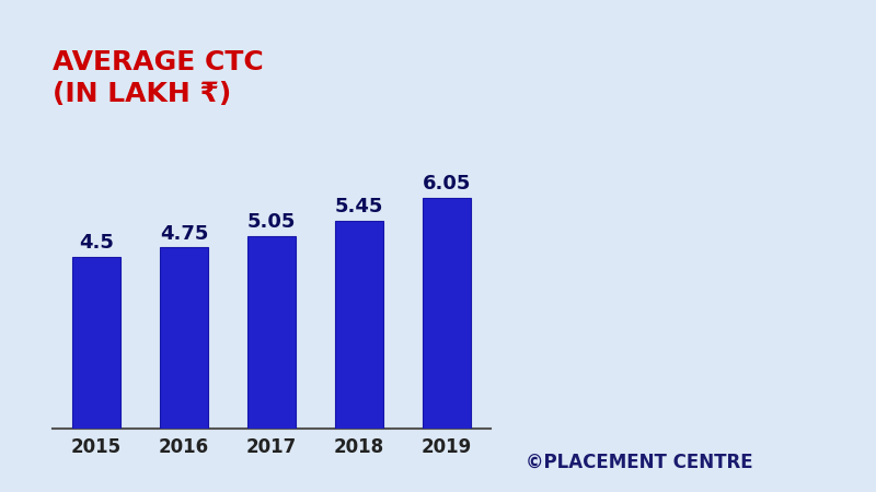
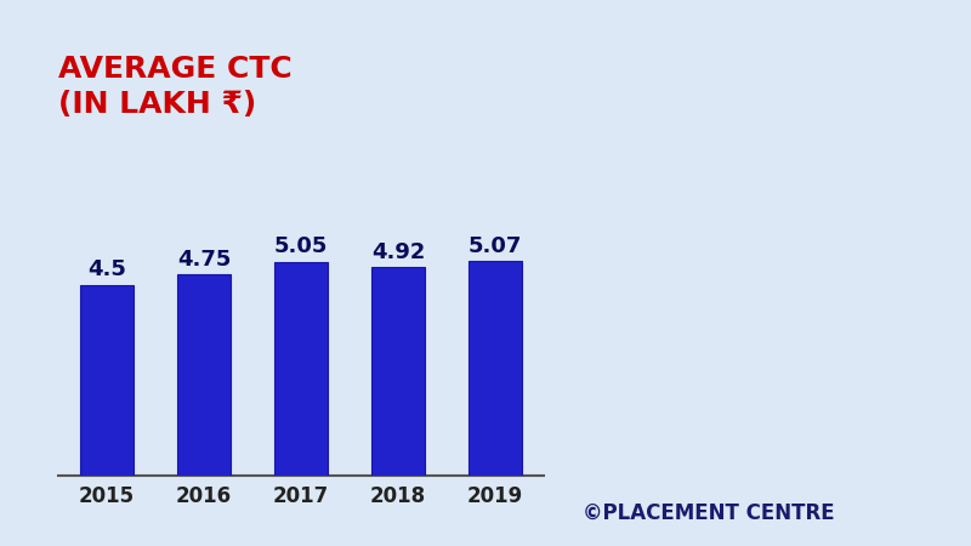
2018: 5.45 -> 4.92
2019: 6.05 -> 5.07
